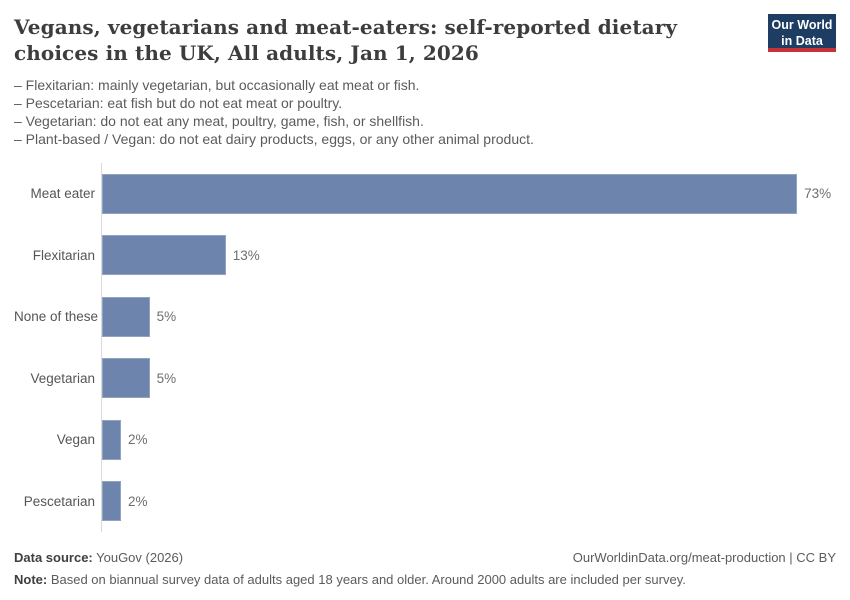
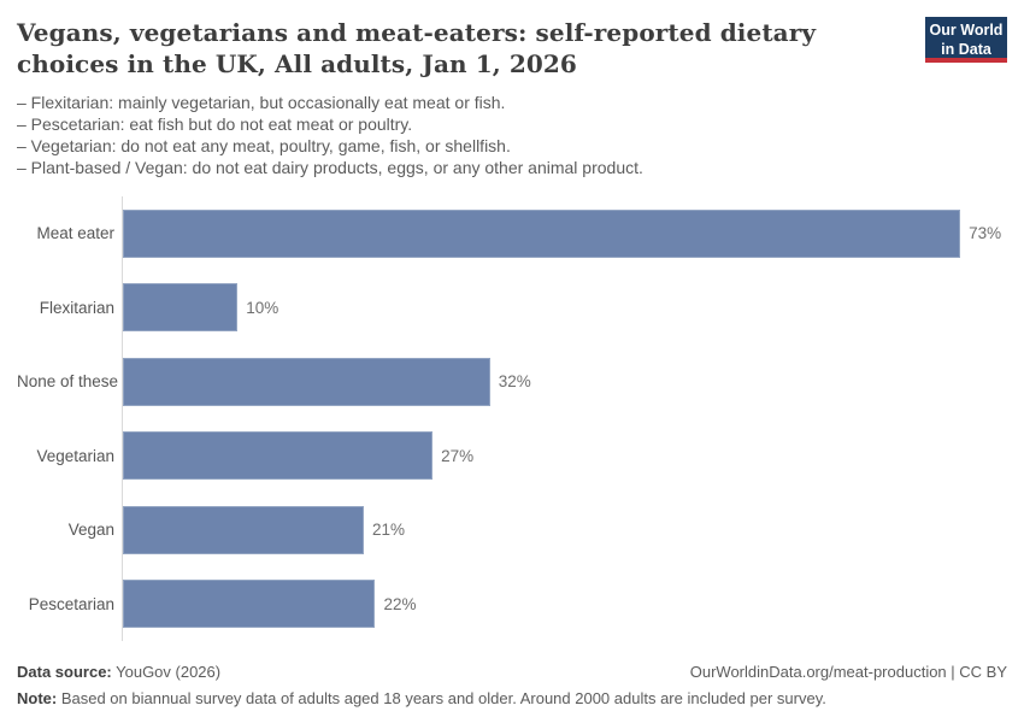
Flexitarian: 13% -> 10%
None of these: 5% -> 32%
Vegetarian: 5% -> 27%
Vegan: 2% -> 21%
Pescetarian: 2% -> 22%
